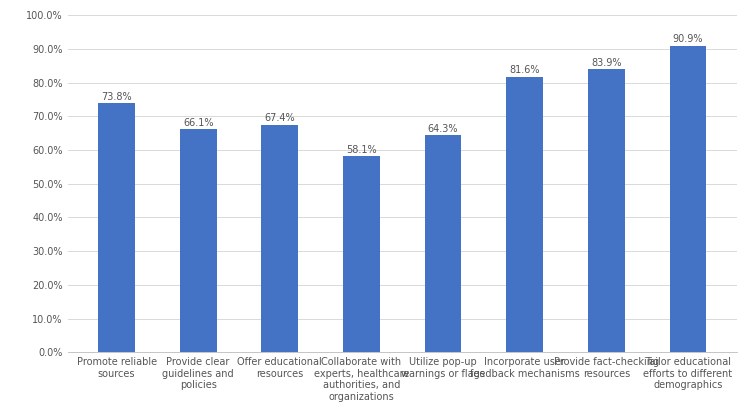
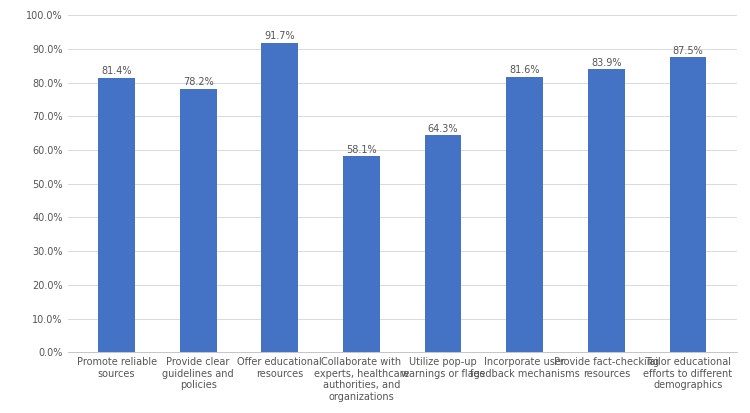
Promote reliable sources: 73.8% -> 81.4%
Provide clear guidelines and policies: 66.1% -> 78.2%
Offer educational resources: 67.4% -> 91.7%
Tailor educational efforts to different demographics: 90.9% -> 87.5%
